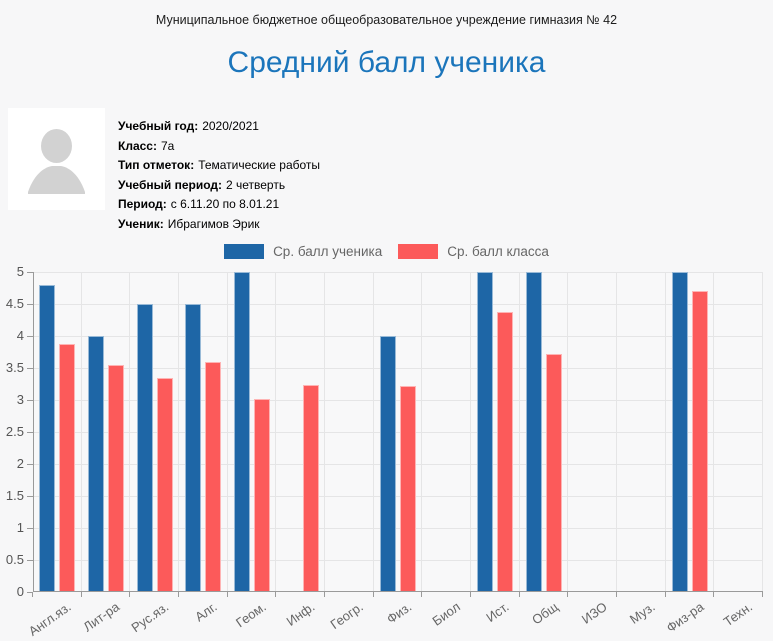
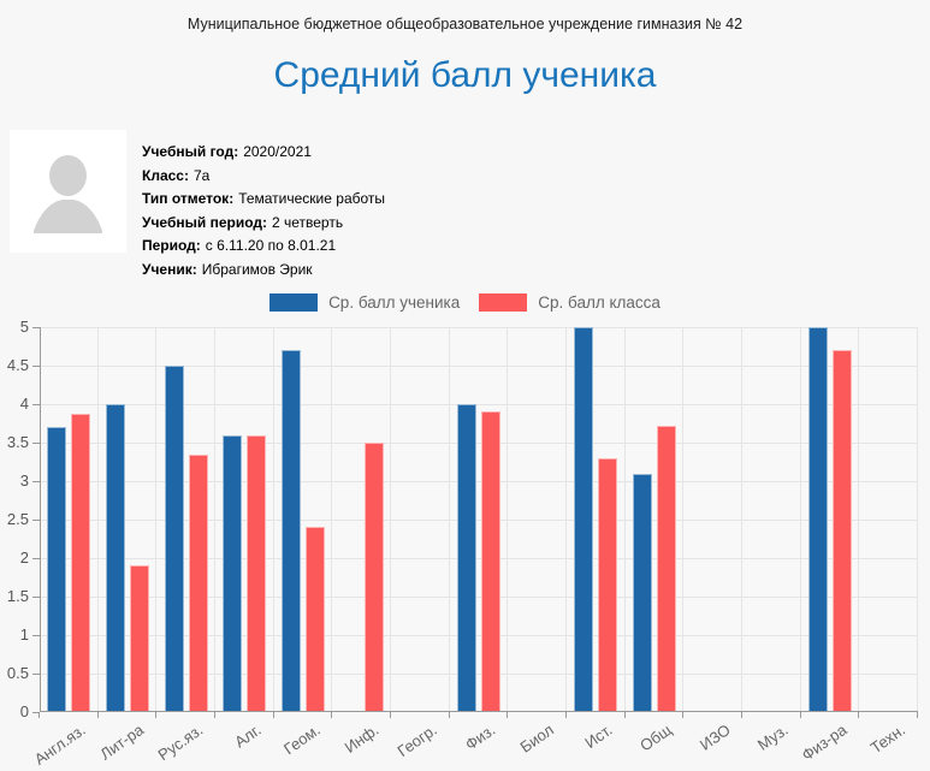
Ср. балл ученика/Англ.яз.: 4.8 -> 3.7
Ср. балл класса/Лит-ра: 3.5 -> 1.9
Ср. балл ученика/Алг.: 4.5 -> 3.6
Ср. балл ученика/Геом.: 5.0 -> 4.7
Ср. балл класса/Геом.: 3.0 -> 2.4
Ср. балл класса/Инф.: 3.2 -> 3.5
Ср. балл класса/Физ.: 3.2 -> 3.9
Ср. балл класса/Ист.: 4.4 -> 3.3
Ср. балл ученика/Общ: 5.0 -> 3.1
